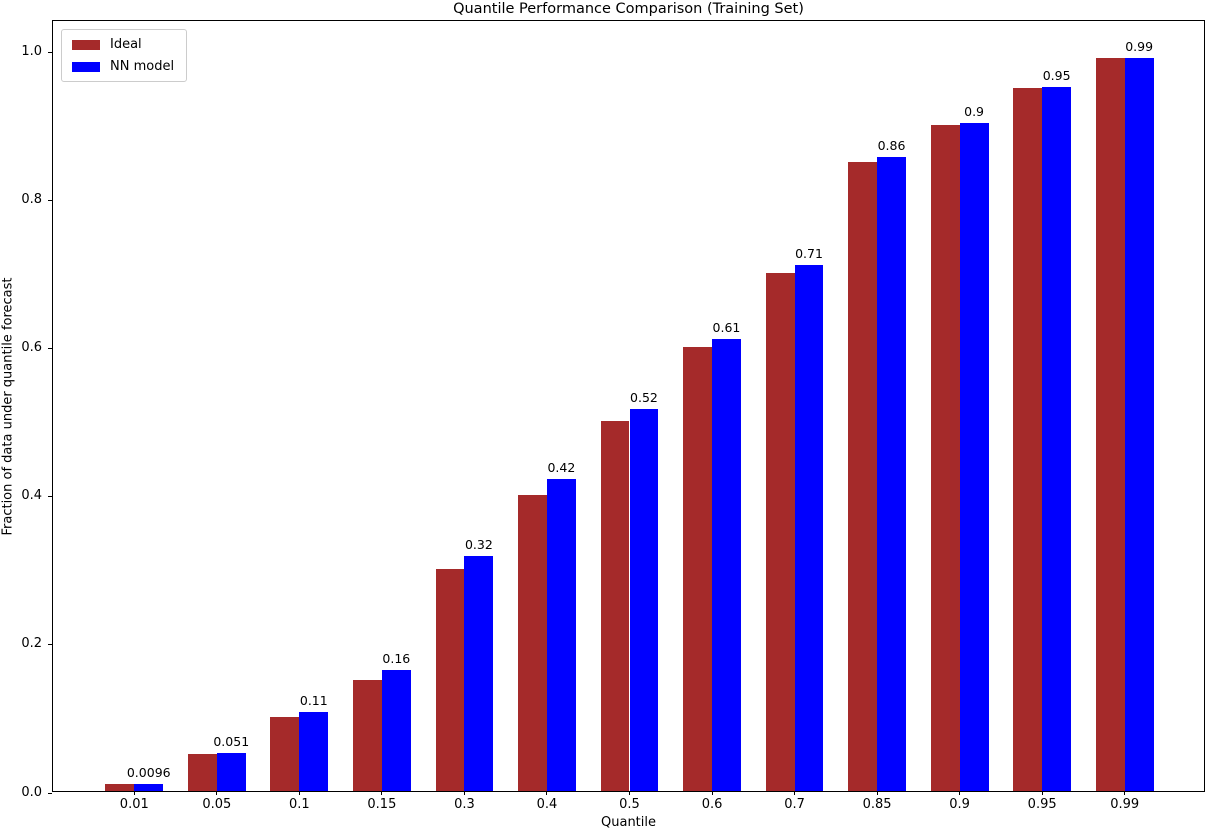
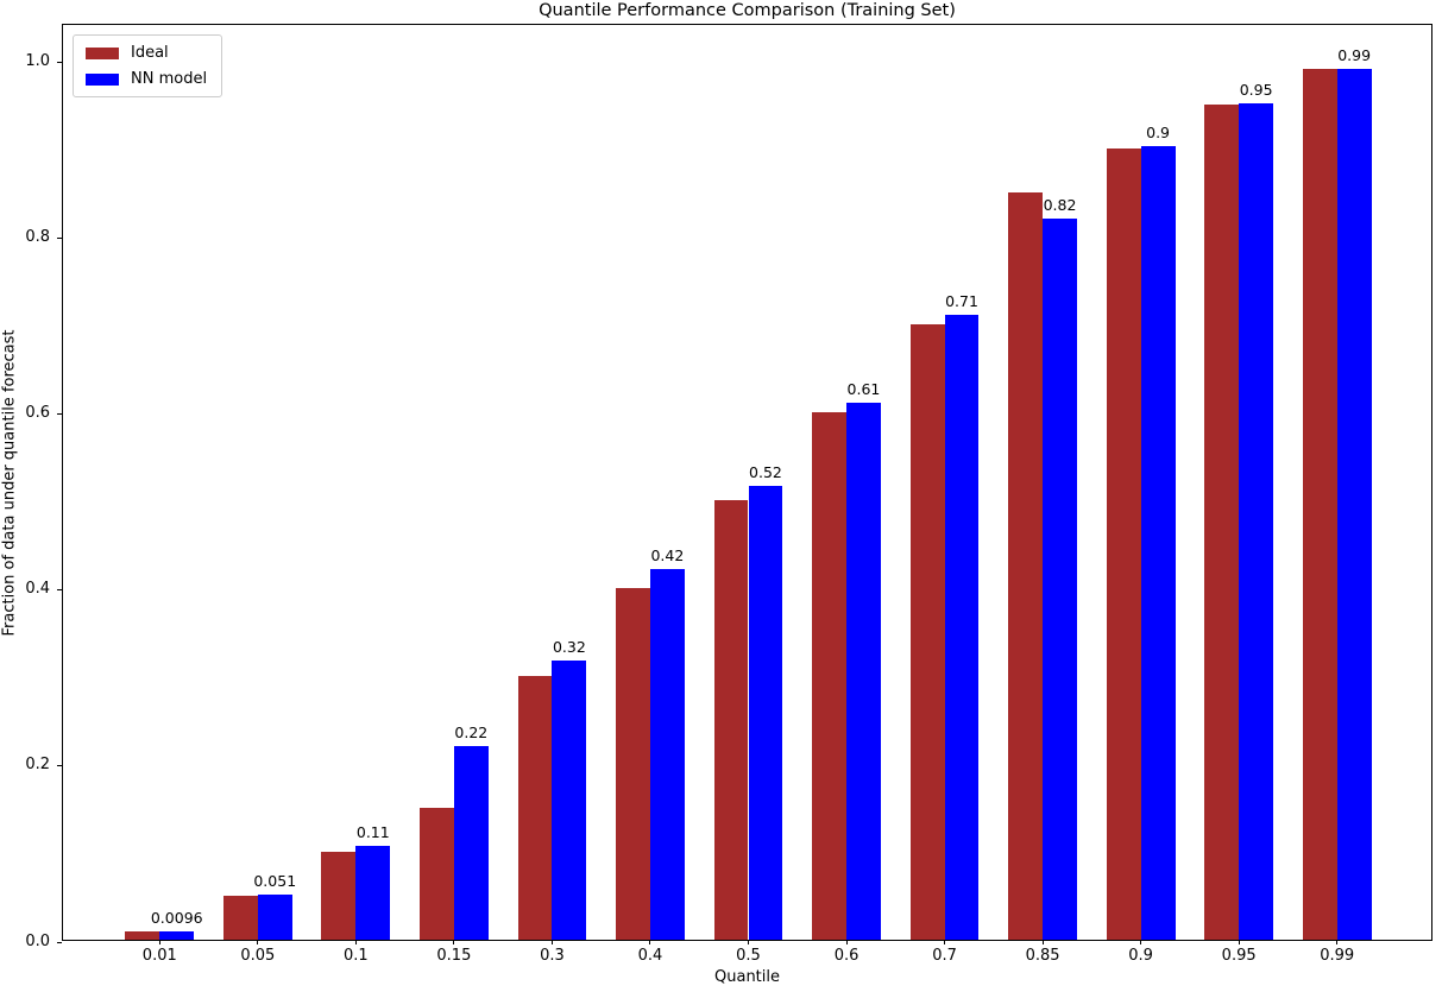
NN model/0.15: 0.16 -> 0.22
NN model/0.85: 0.86 -> 0.82
